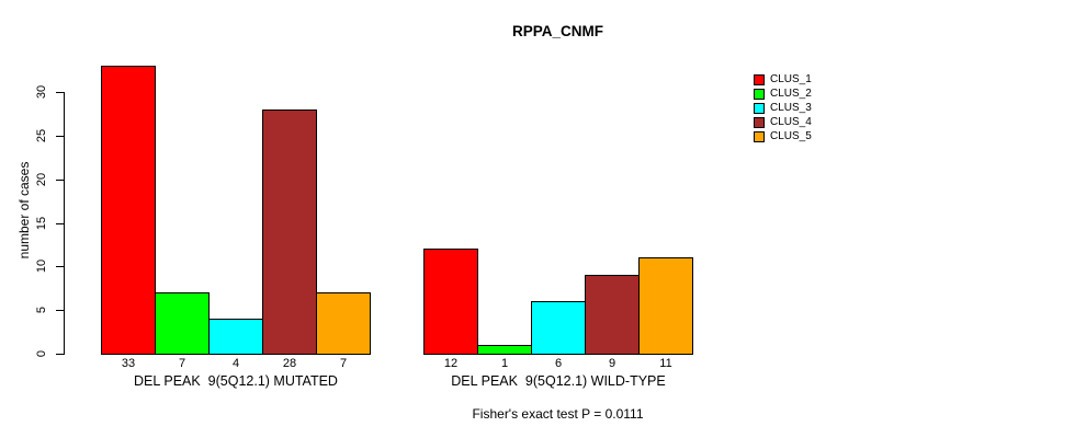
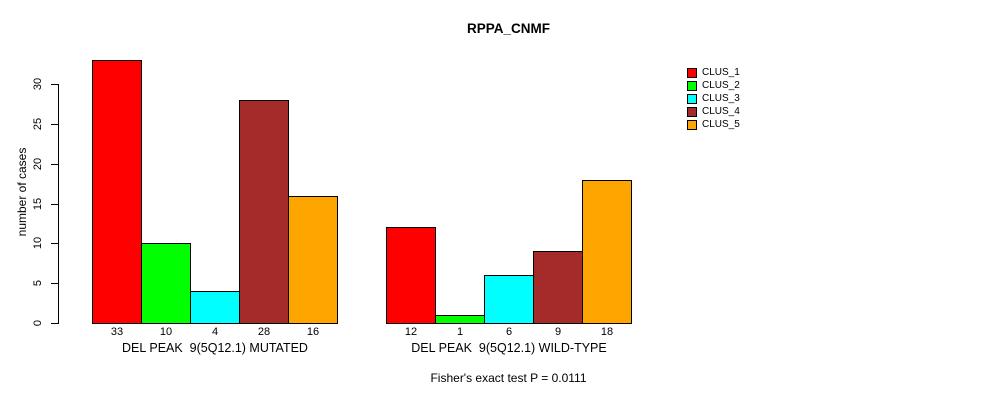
CLUS_2/DEL PEAK 9(5Q12.1) MUTATED: 7 -> 10
CLUS_5/DEL PEAK 9(5Q12.1) MUTATED: 7 -> 16
CLUS_5/DEL PEAK 9(5Q12.1) WILD-TYPE: 11 -> 18
